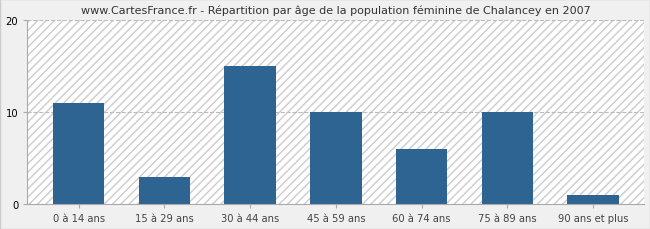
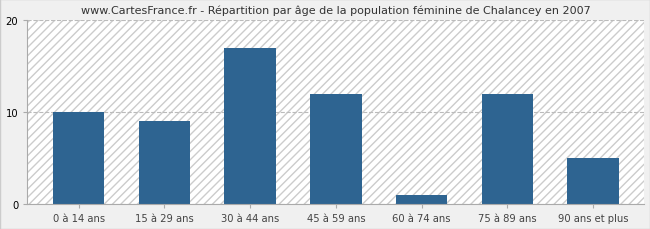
0 à 14 ans: 11 -> 10
15 à 29 ans: 3 -> 9
30 à 44 ans: 15 -> 17
45 à 59 ans: 10 -> 12
60 à 74 ans: 6 -> 1
75 à 89 ans: 10 -> 12
90 ans et plus: 1 -> 5
